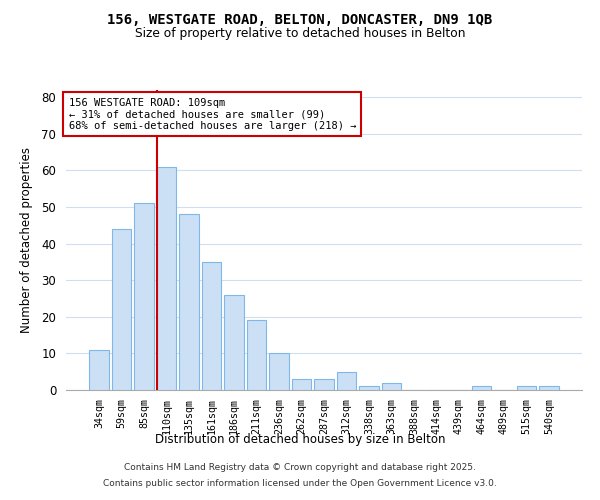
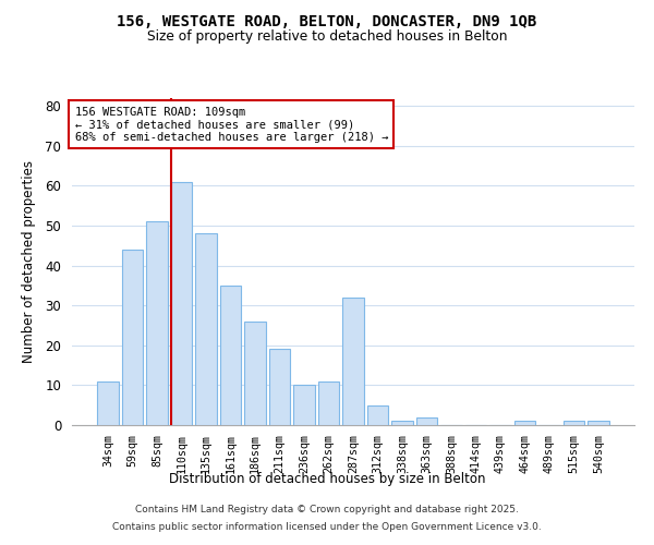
262sqm: 3 -> 11
287sqm: 3 -> 32
